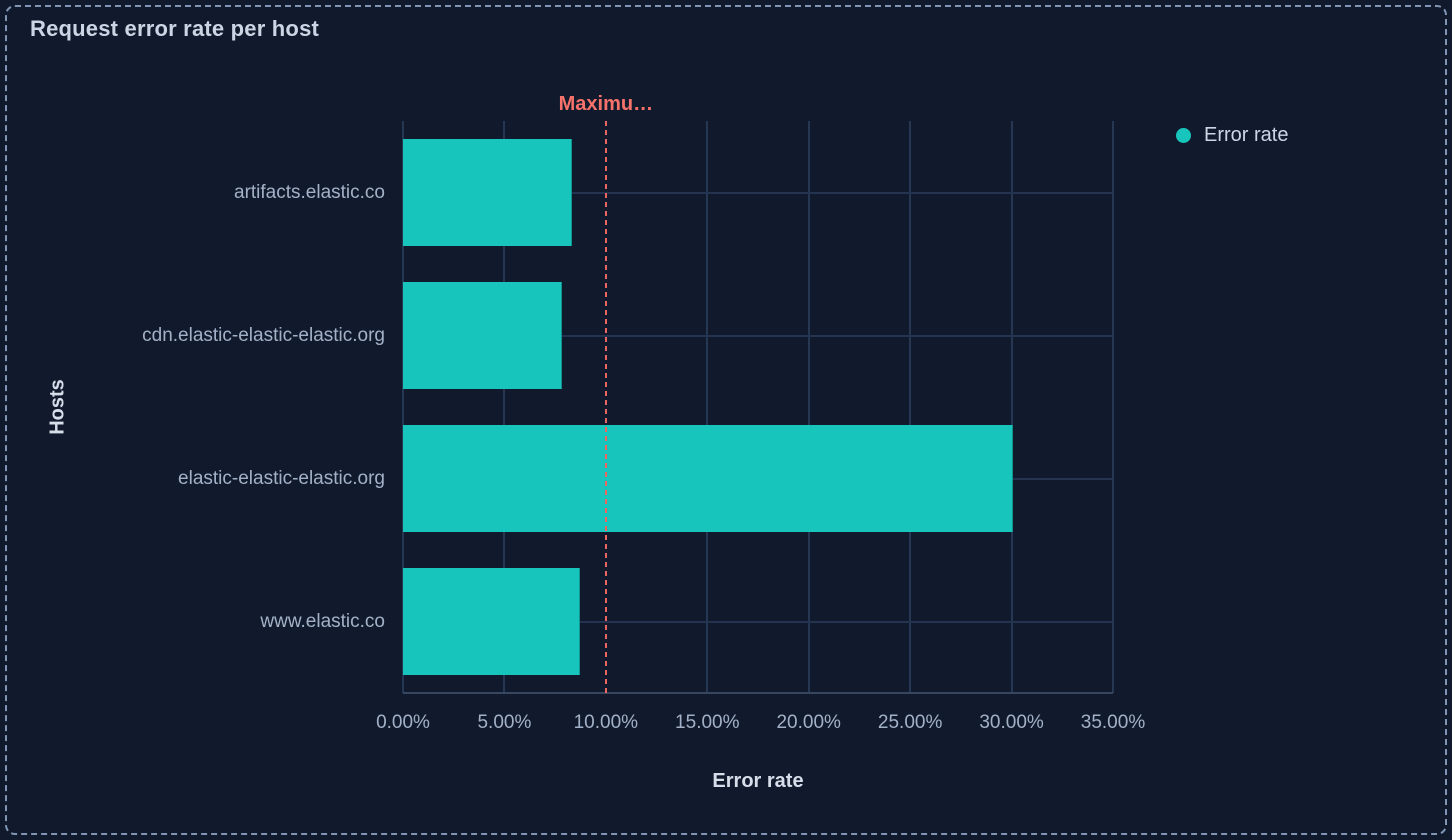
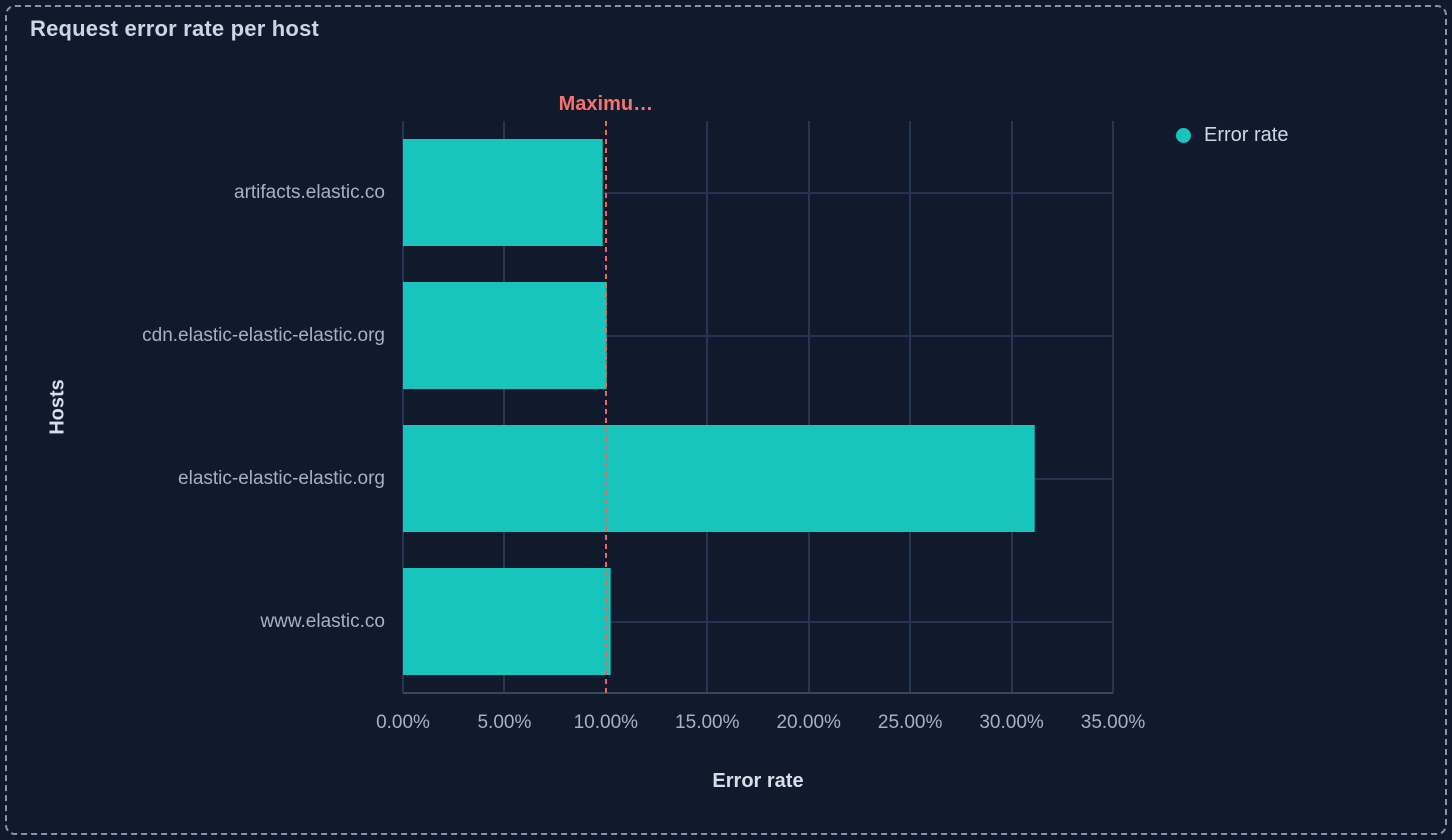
artifacts.elastic.co: 8.3% -> 9.8%
cdn.elastic-elastic-elastic.org: 7.8% -> 10.0%
elastic-elastic-elastic.org: 30.0% -> 31.1%
www.elastic.co: 8.7% -> 10.2%
